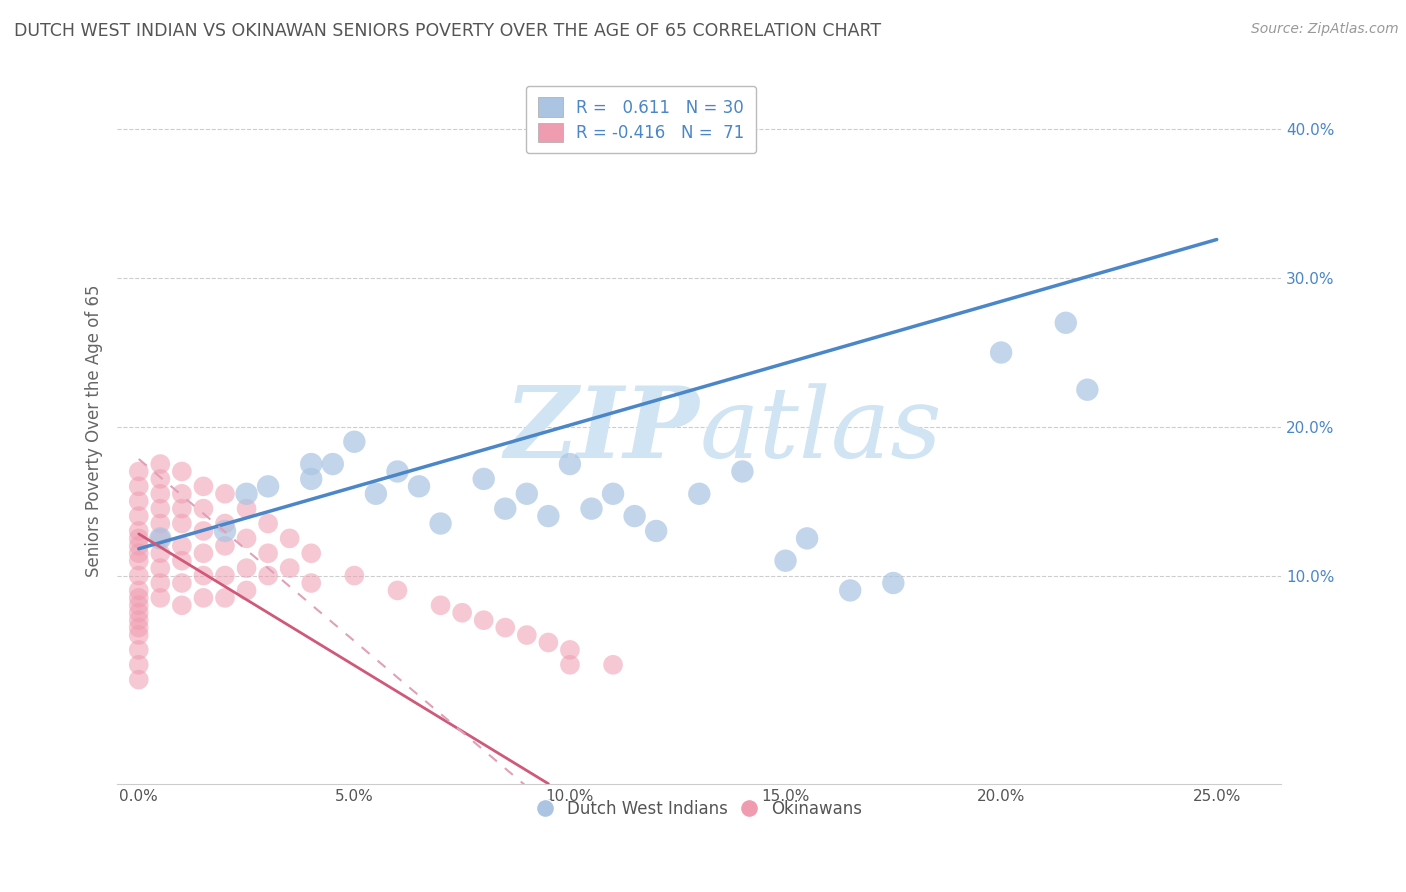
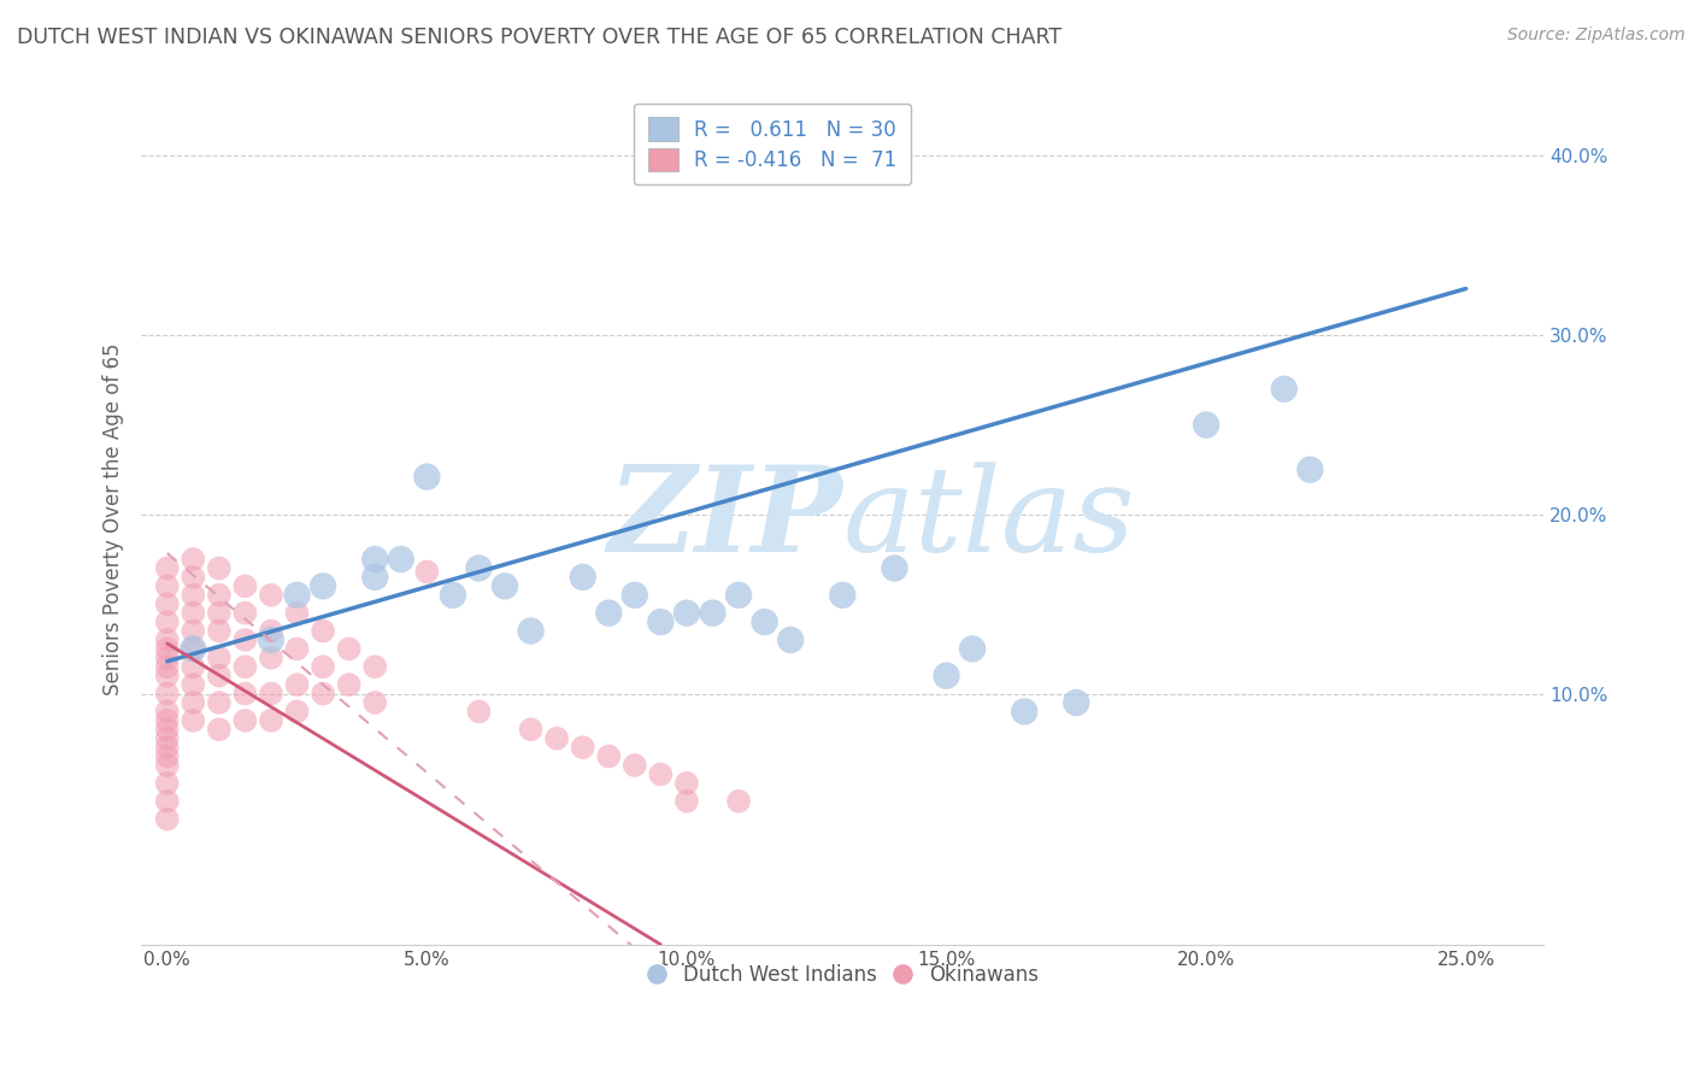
Dutch West Indians/5.0%: 19.0% -> 22.1%
Okinawans/5.0%: 10.0% -> 16.8%
Dutch West Indians/10.0%: 17.5% -> 14.5%
